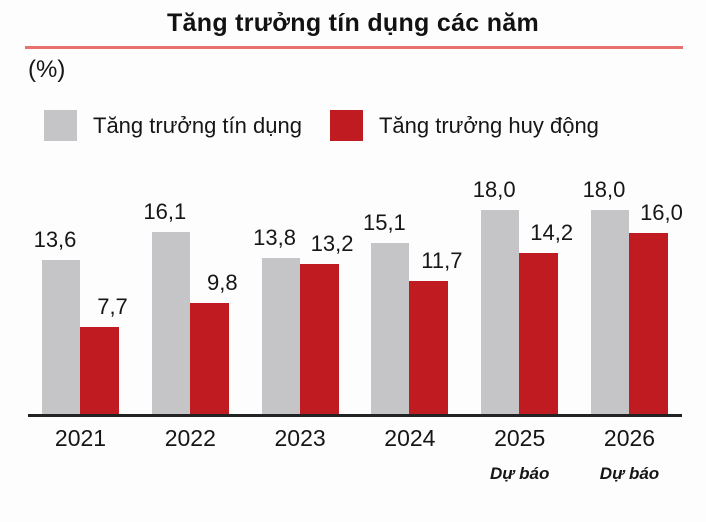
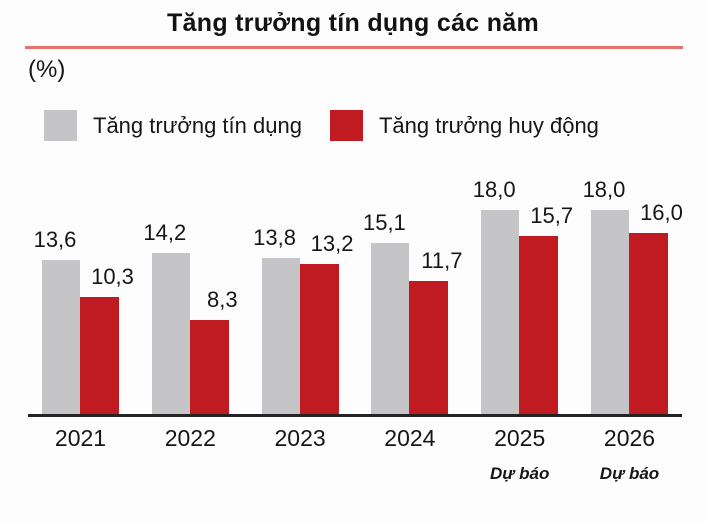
Tăng trưởng huy động/2021: 7,7 -> 10,3
Tăng trưởng tín dụng/2022: 16,1 -> 14,2
Tăng trưởng huy động/2022: 9,8 -> 8,3
Tăng trưởng huy động/2025: 14,2 -> 15,7
